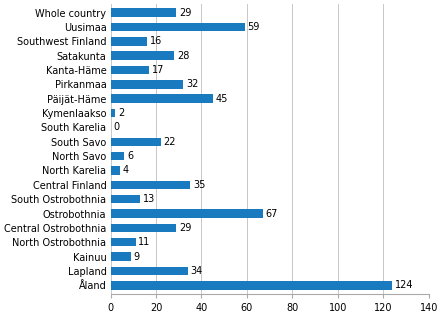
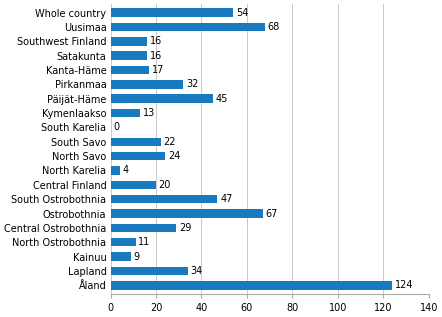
Whole country: 29 -> 54
Uusimaa: 59 -> 68
Satakunta: 28 -> 16
Kymenlaakso: 2 -> 13
North Savo: 6 -> 24
Central Finland: 35 -> 20
South Ostrobothnia: 13 -> 47
